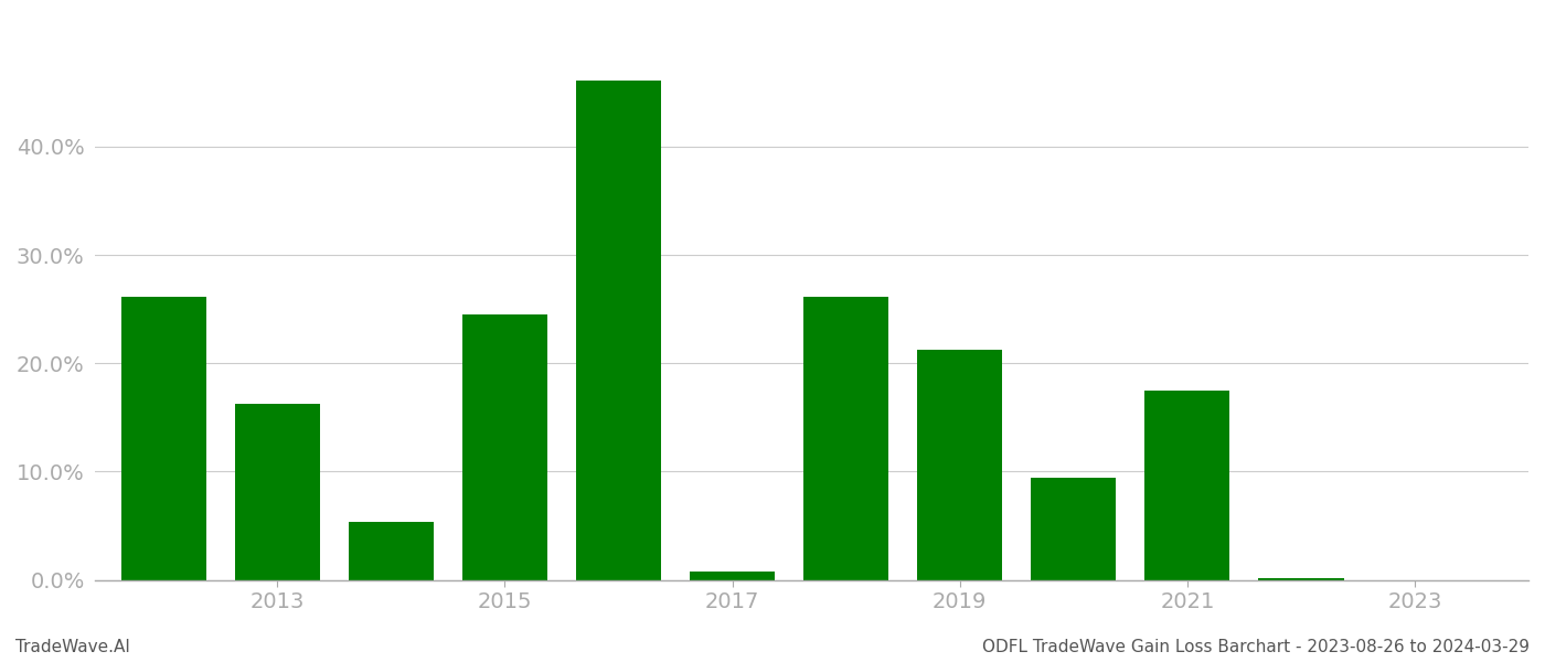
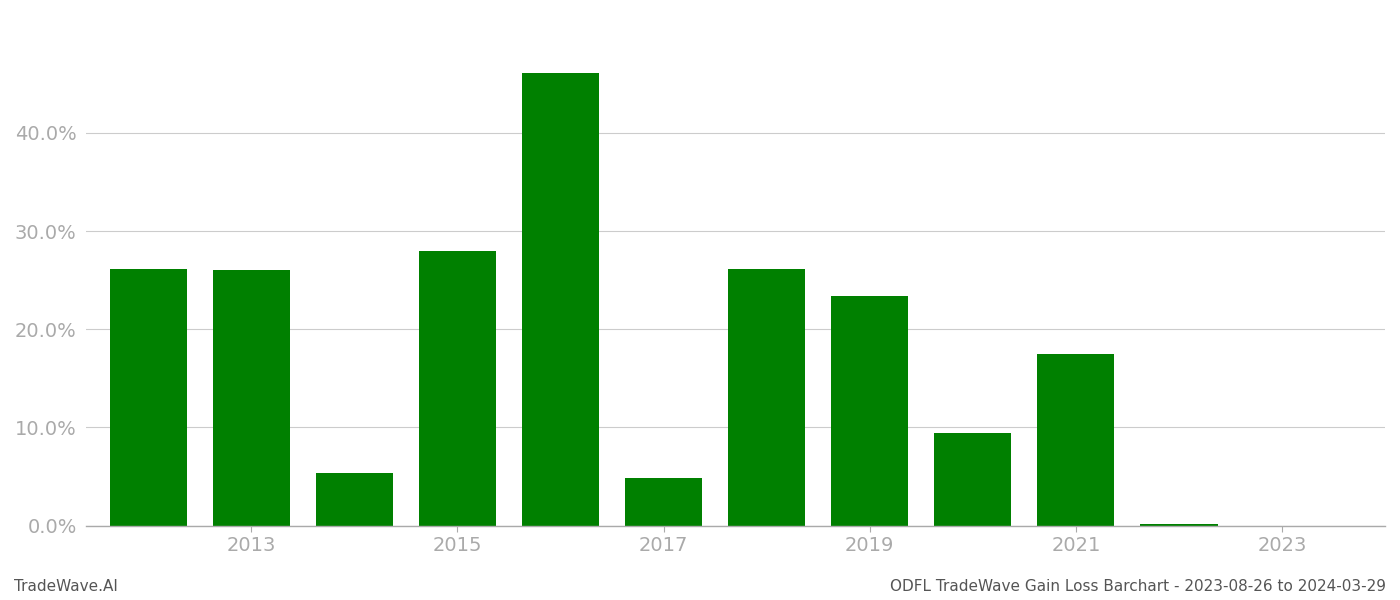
2013: 16.3% -> 26.0%
2015: 24.5% -> 28.0%
2017: 0.8% -> 4.8%
2019: 21.2% -> 23.4%
